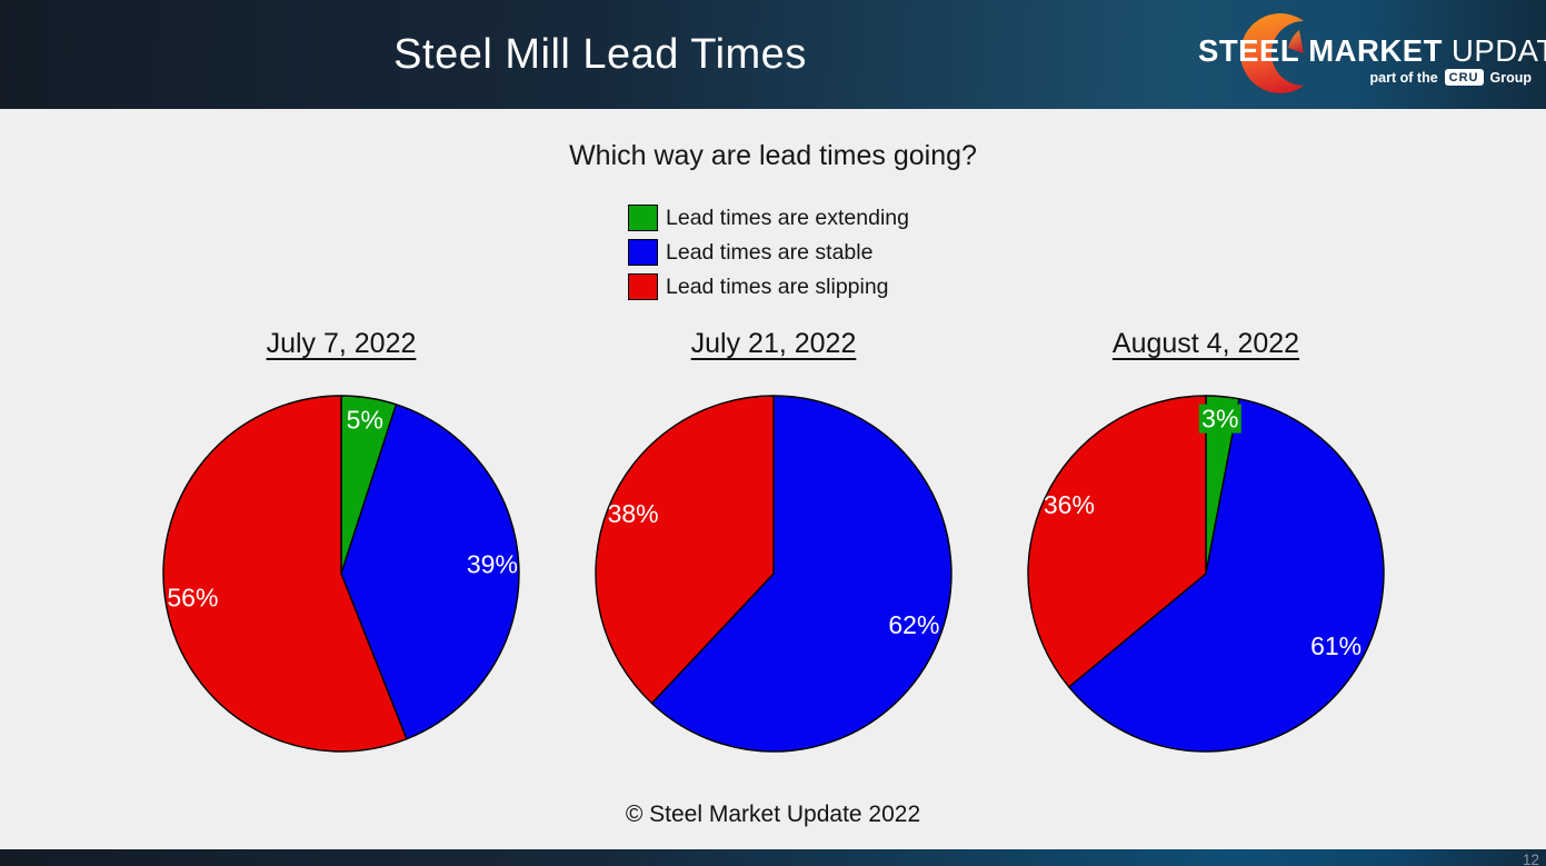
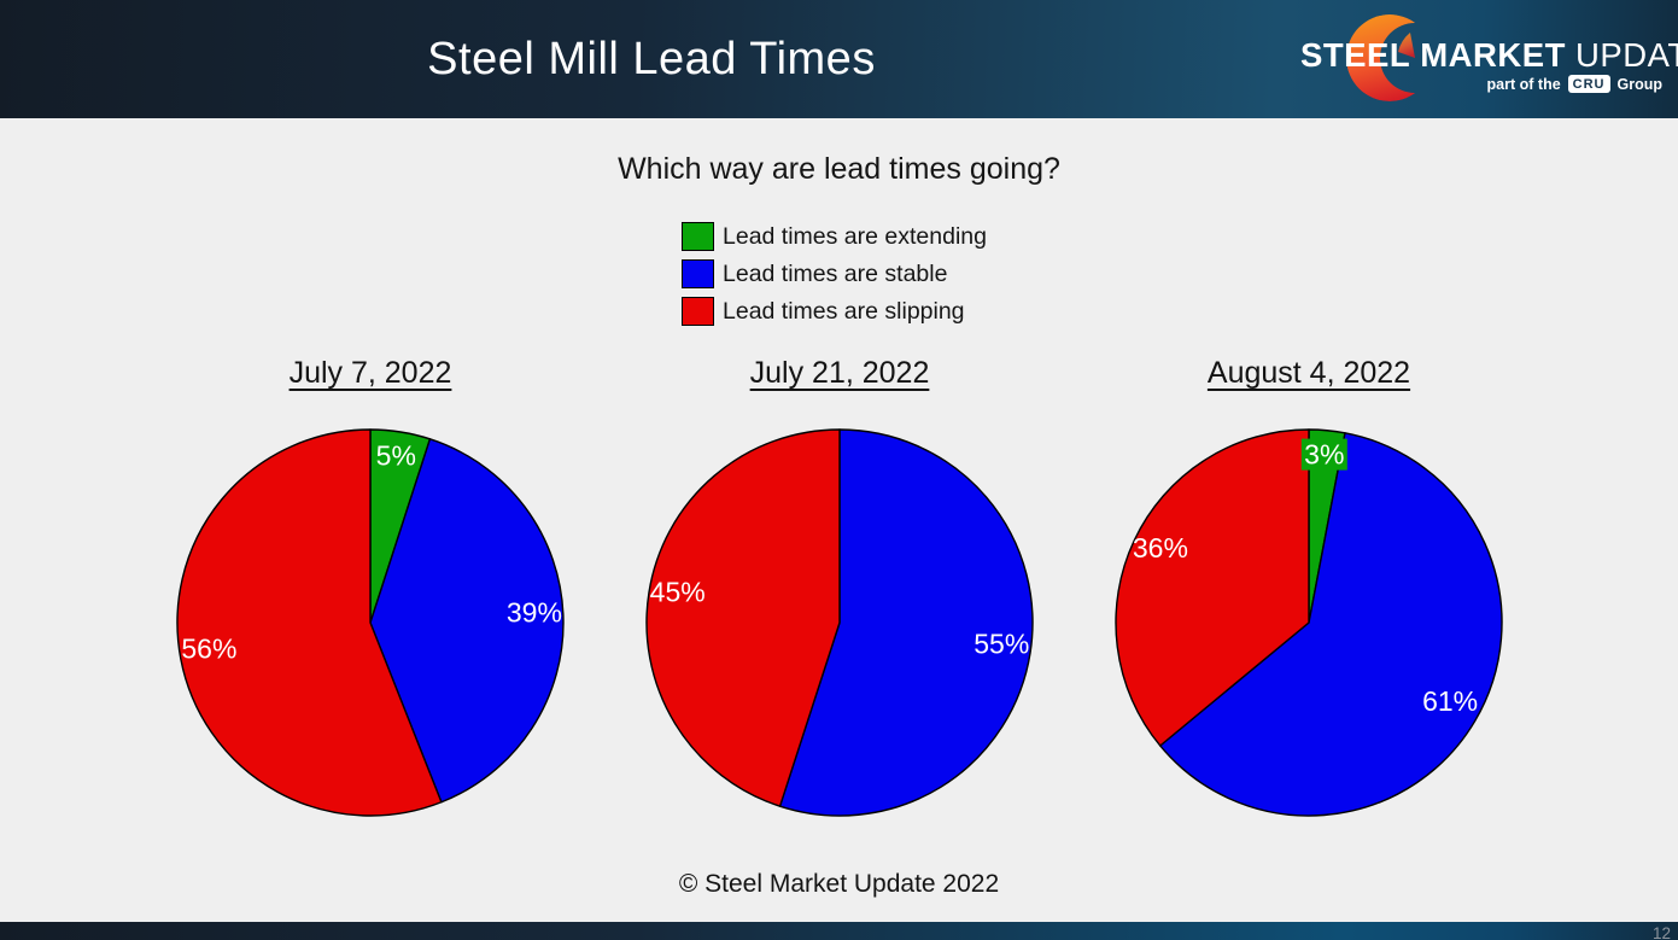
July 21, 2022/Lead times are stable: 62% -> 55%
July 21, 2022/Lead times are slipping: 38% -> 45%
